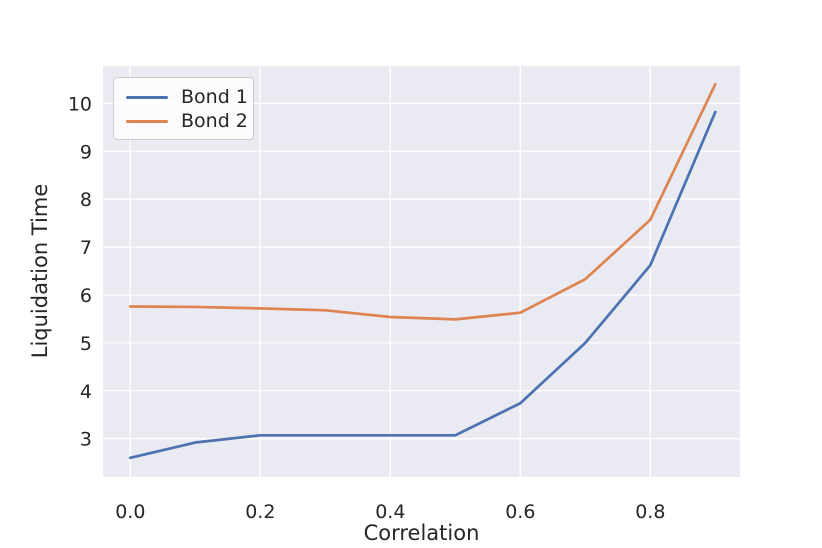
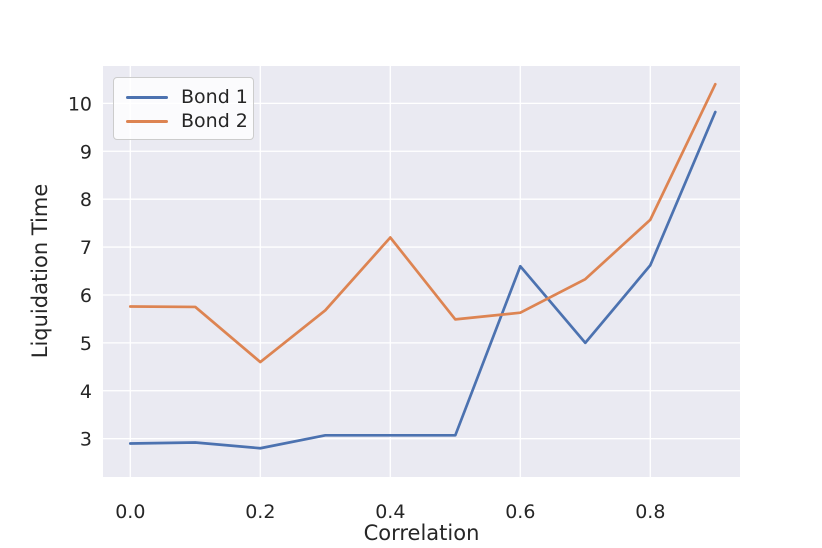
Bond 1/0.0: 2.6 -> 2.9
Bond 1/0.2: 3.1 -> 2.8
Bond 2/0.2: 5.7 -> 4.6
Bond 2/0.4: 5.5 -> 7.2
Bond 1/0.6: 3.7 -> 6.6
